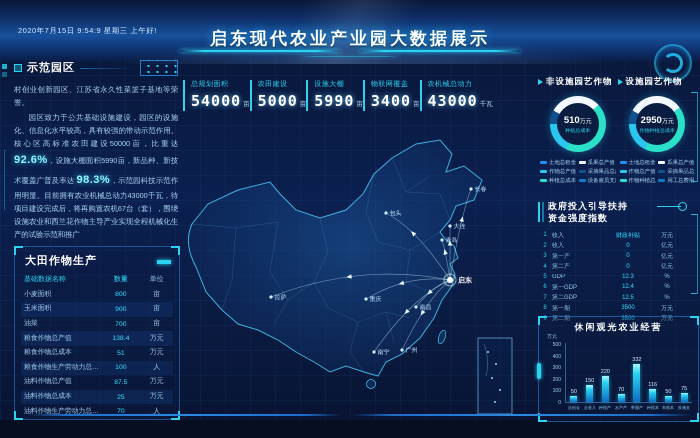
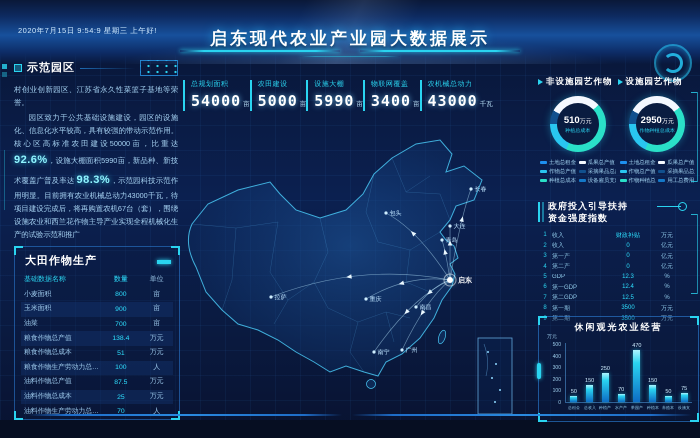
休闲观光农业经营/种植产: 220 -> 250
休闲观光农业经营/果园产: 332 -> 470
休闲观光农业经营/种植本: 116 -> 150
